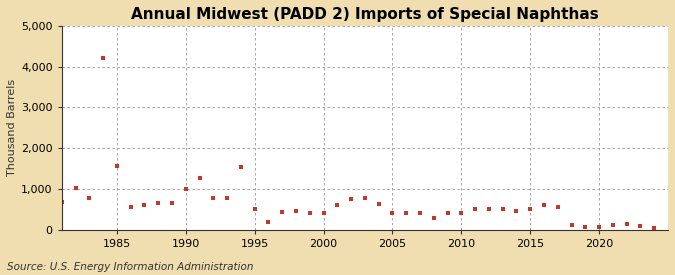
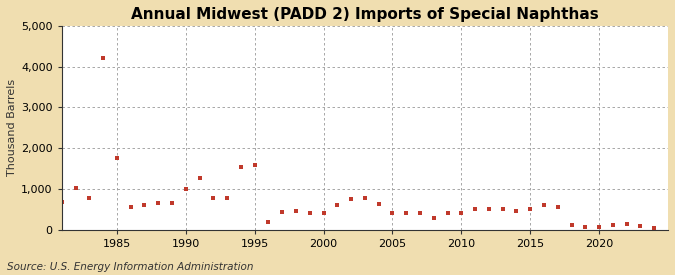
1985: 1,570 -> 1,750
1995: 520 -> 1,600
